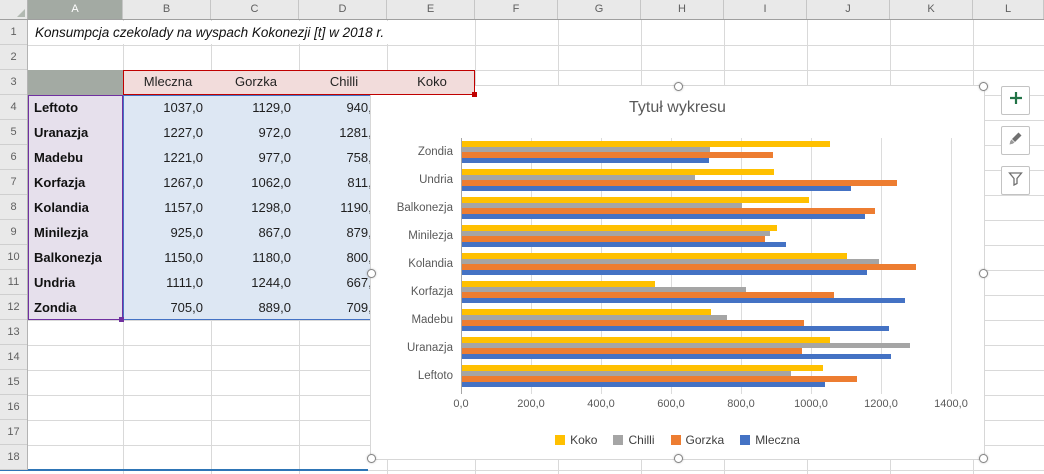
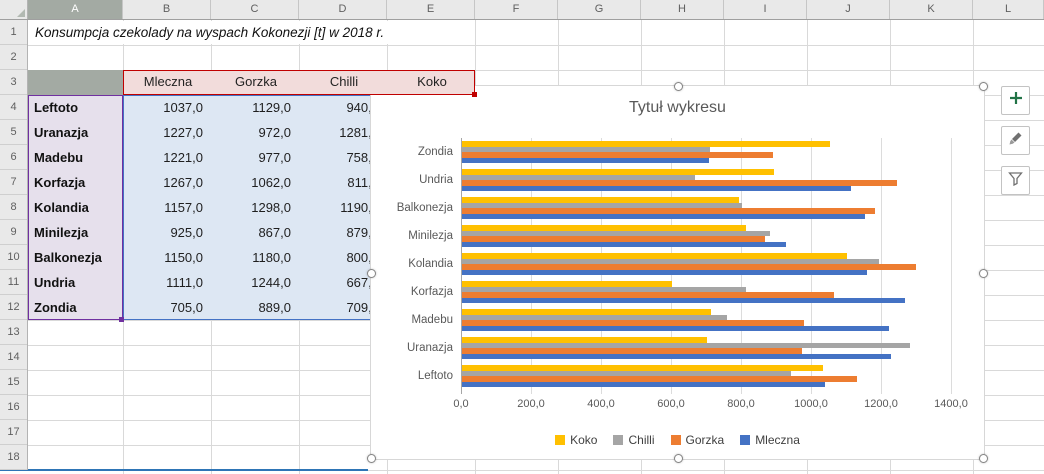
Koko/Uranazja: 1050 -> 700
Koko/Korfazja: 550 -> 600
Koko/Minilezja: 900 -> 810
Koko/Balkonezja: 990 -> 790
